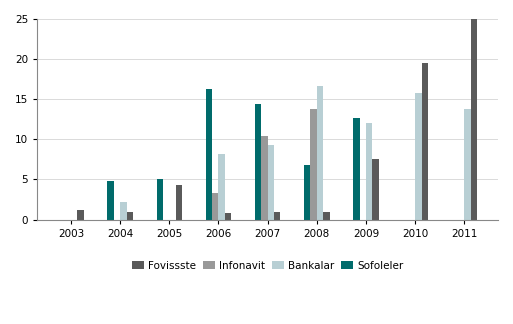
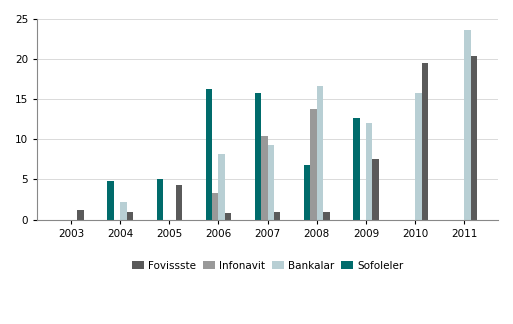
Sofoleler/2007: 14.4 -> 15.8
Bankalar/2011: 13.8 -> 23.6
Fovissste/2011: 25.0 -> 20.4
